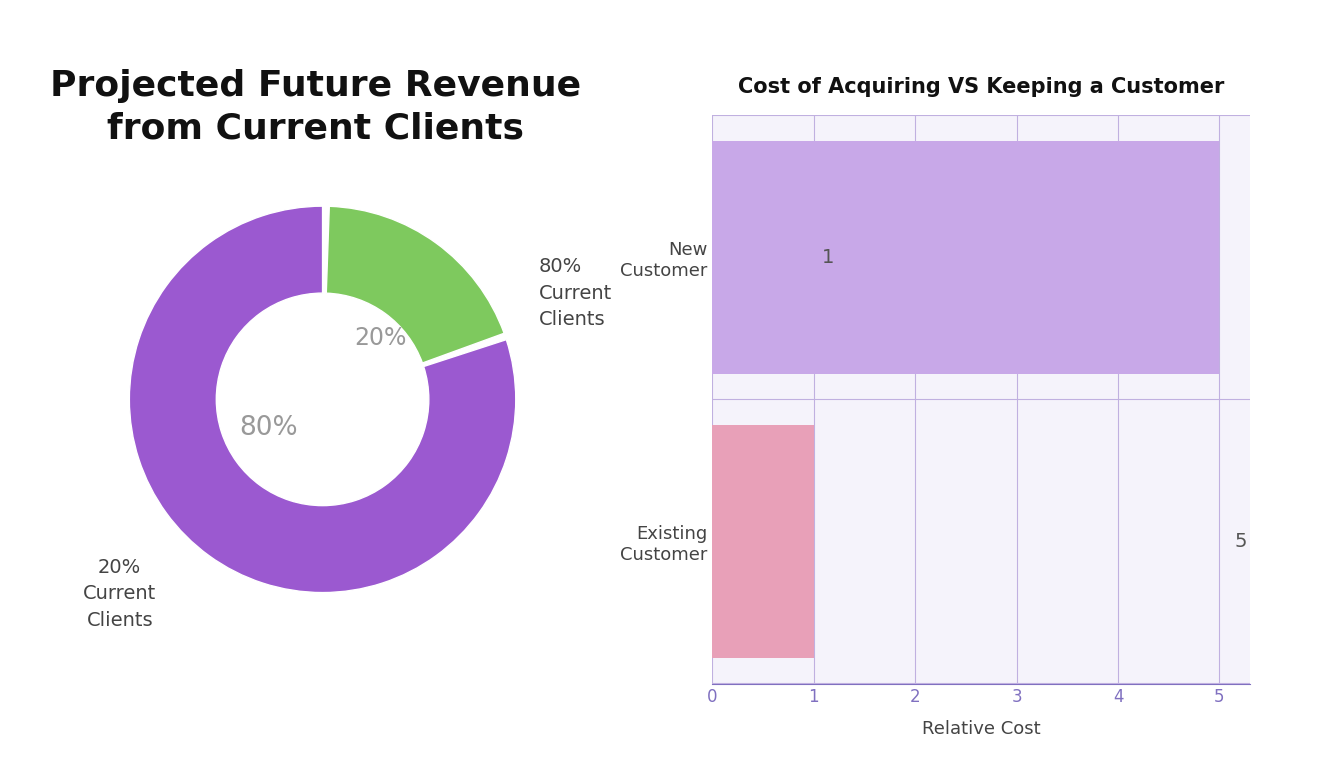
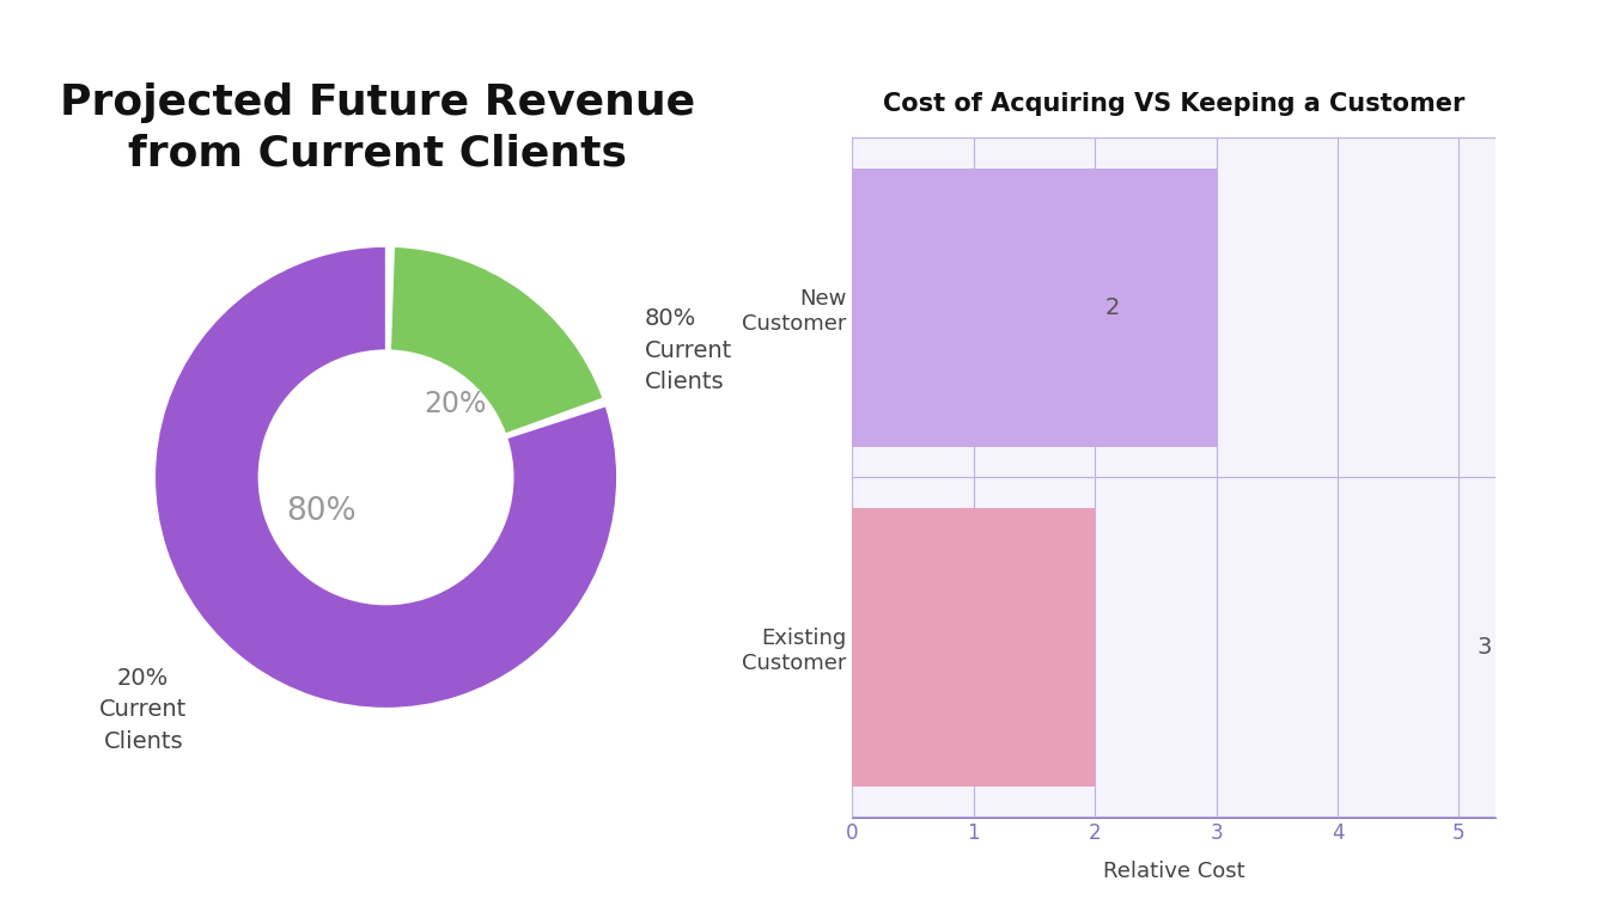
New Customer: 5 -> 3
Existing Customer: 1 -> 2
